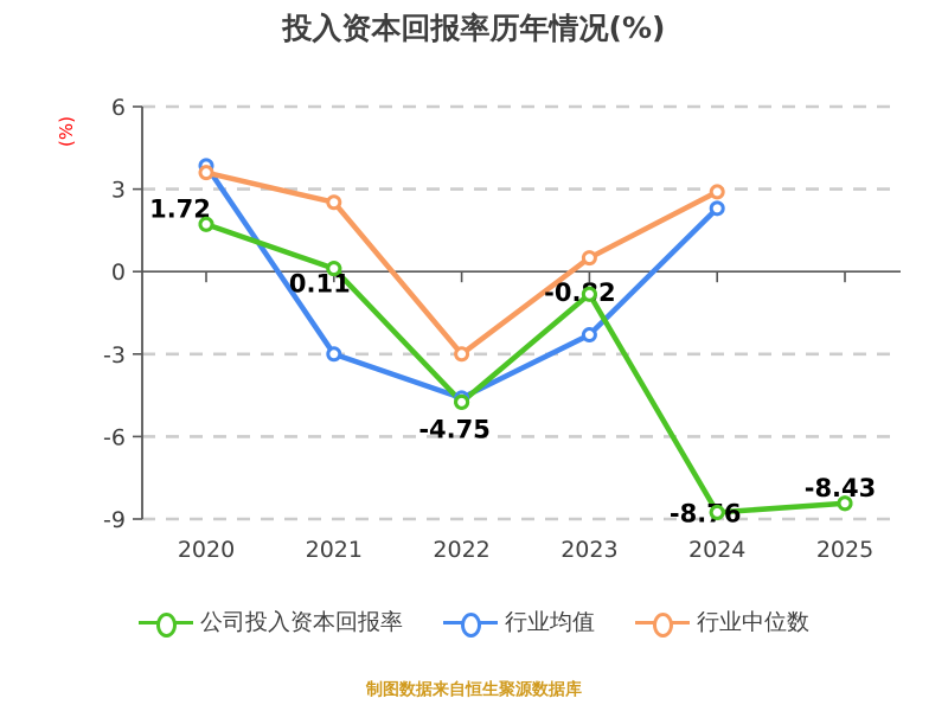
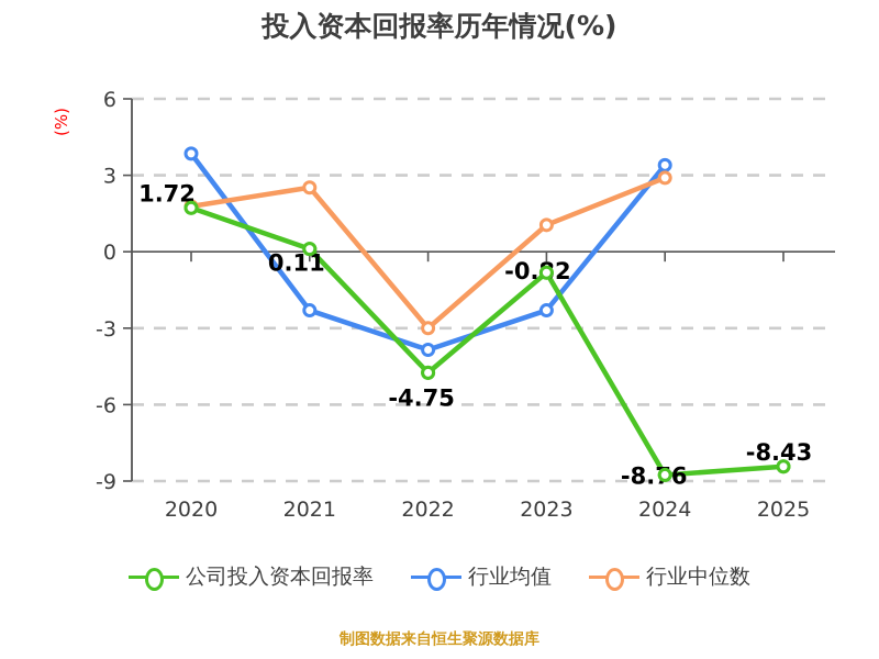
行业中位数/2020: 3.6 -> 1.8
行业均值/2021: -3.0 -> -2.3
行业均值/2022: -4.6 -> -3.9
行业中位数/2023: 0.5 -> 1.1
行业均值/2024: 2.3 -> 3.4
